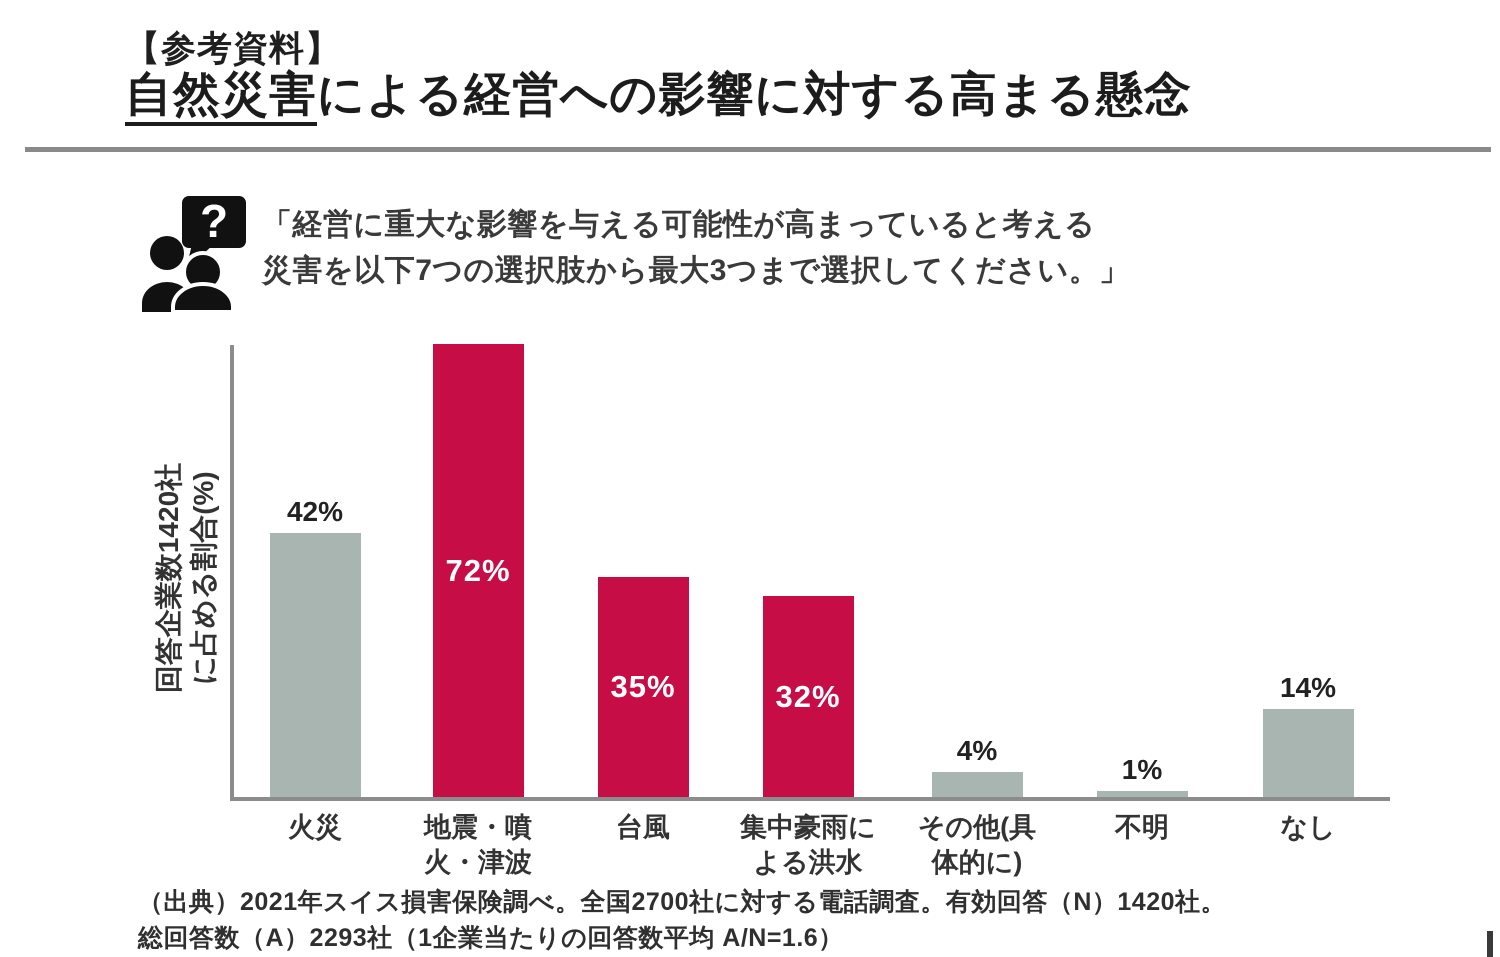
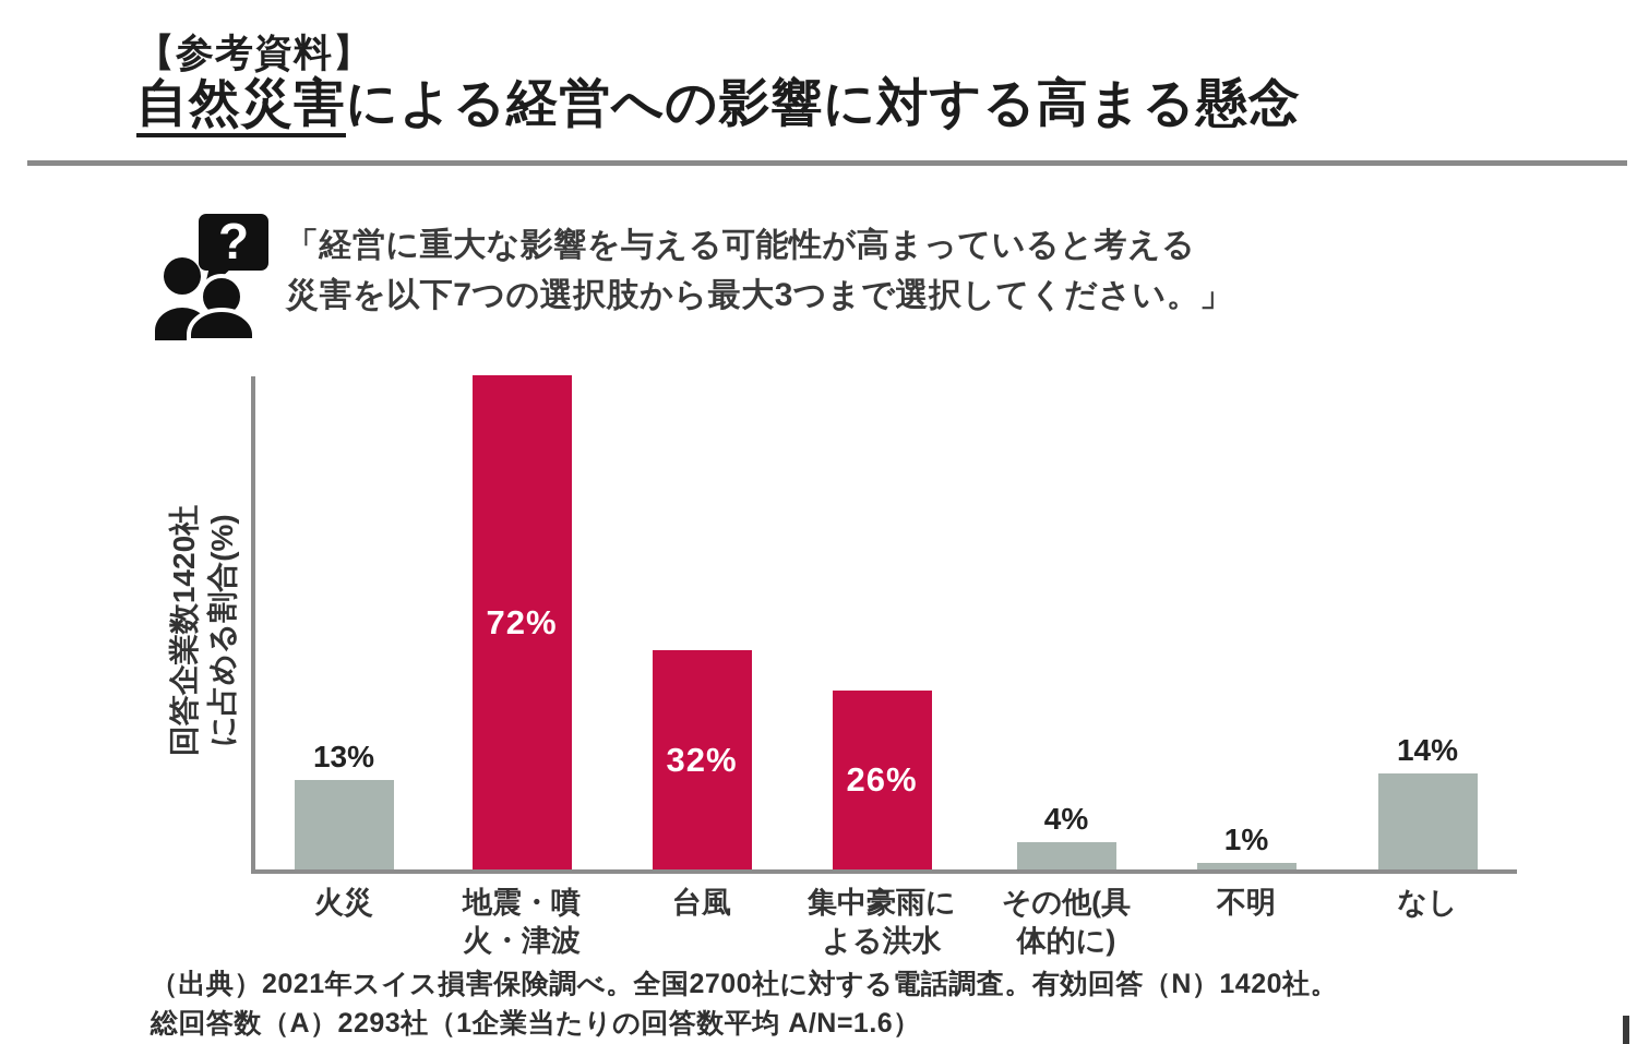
火災: 42% -> 13%
台風: 35% -> 32%
集中豪雨による洪水: 32% -> 26%
